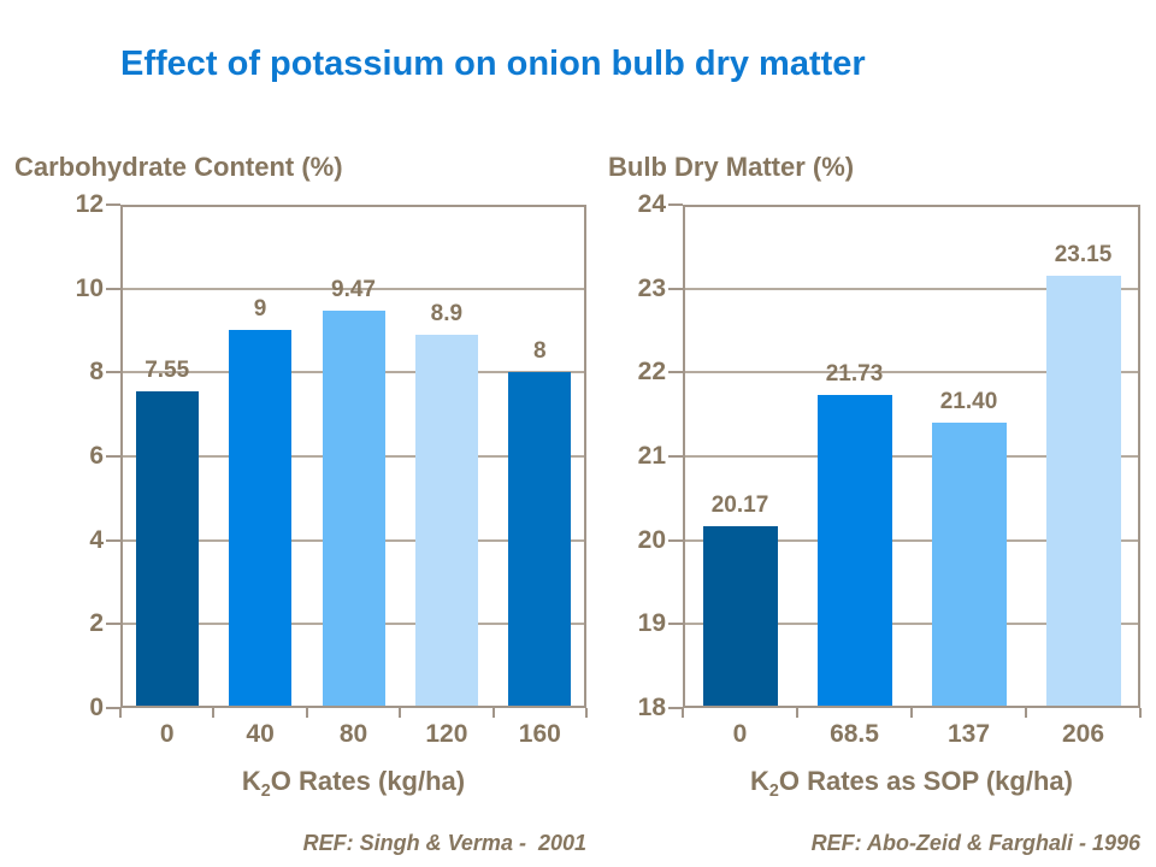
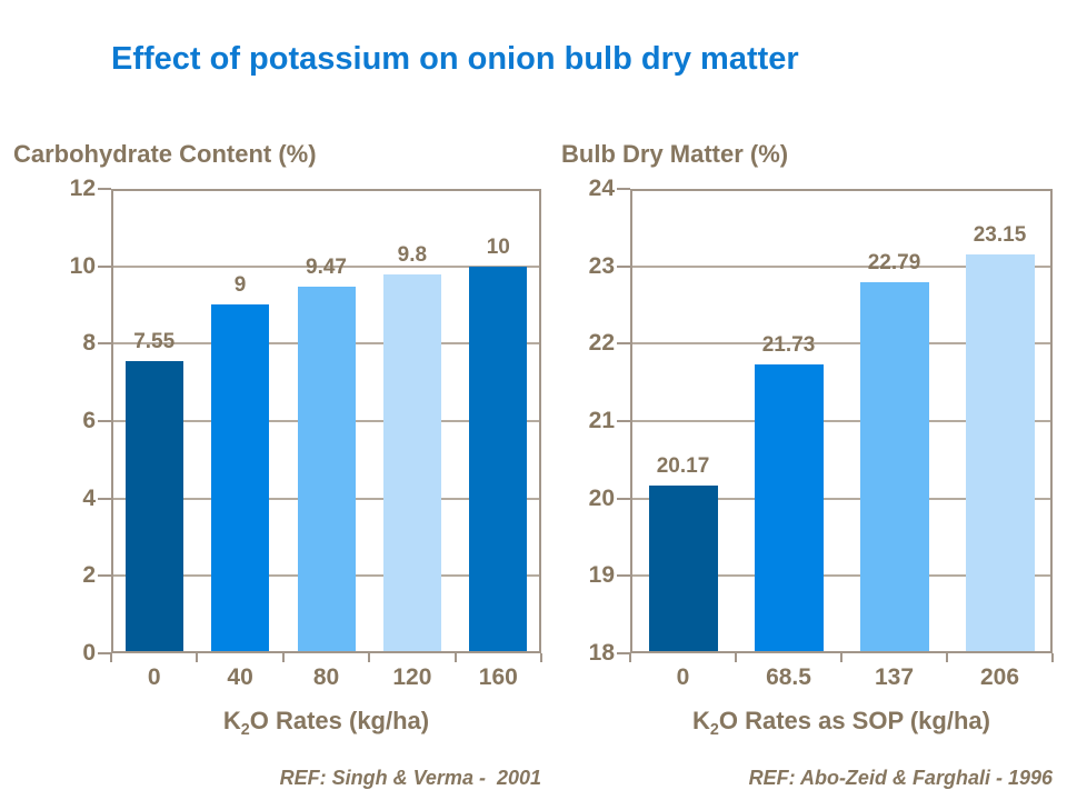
Carbohydrate Content (%)/120: 8.9 -> 9.8
Carbohydrate Content (%)/160: 8 -> 10
Bulb Dry Matter (%)/137: 21.40 -> 22.79
